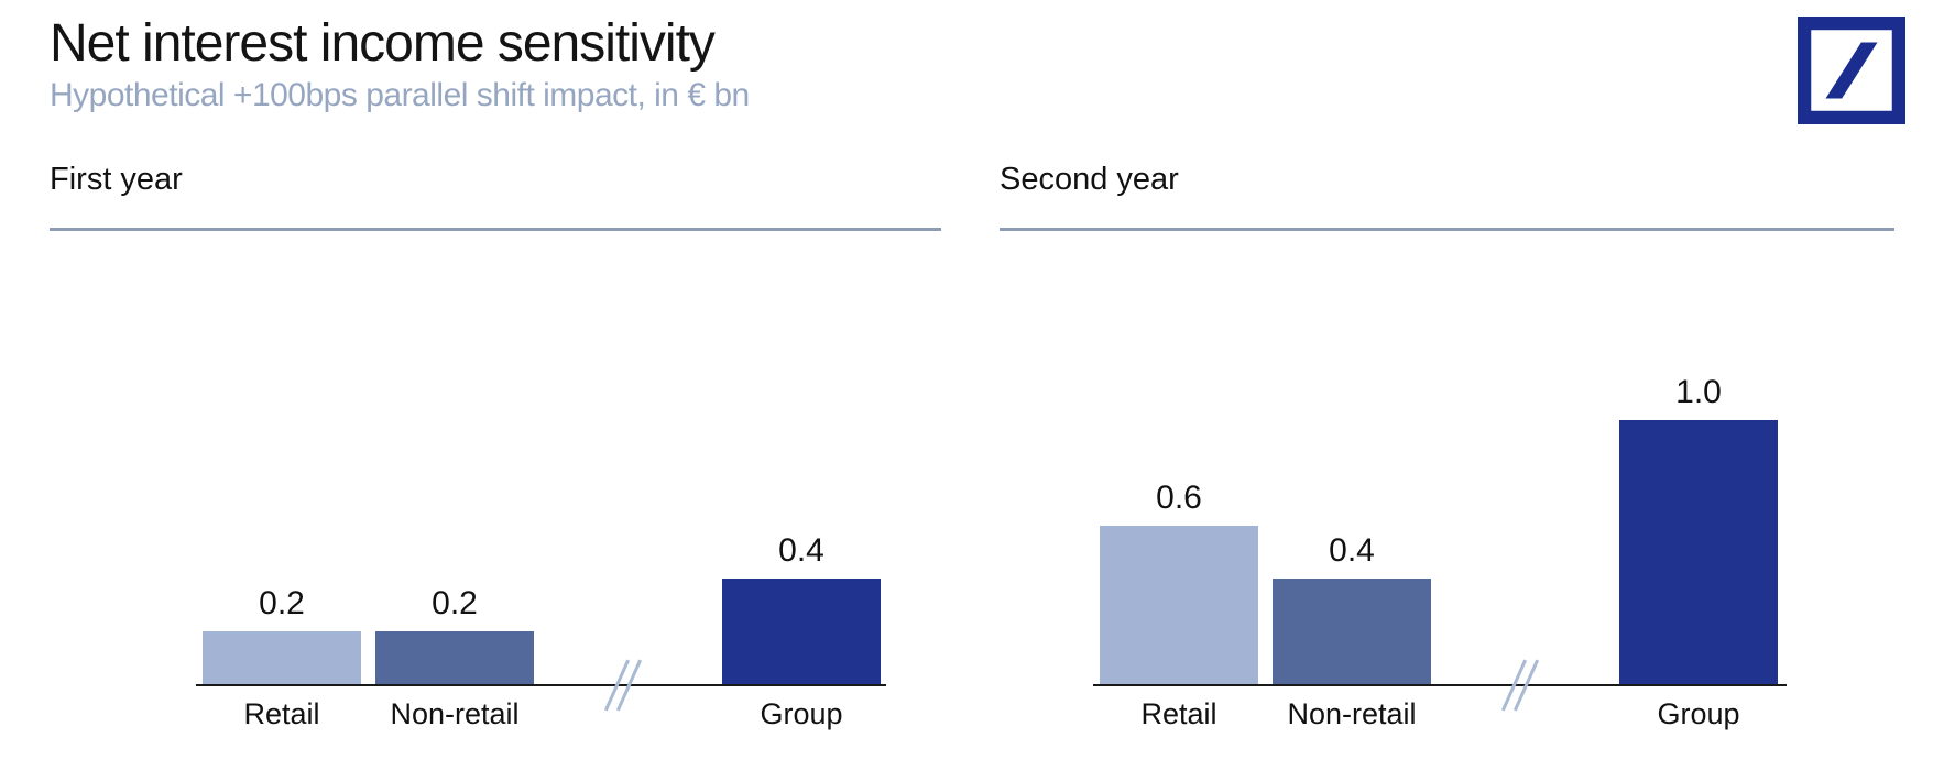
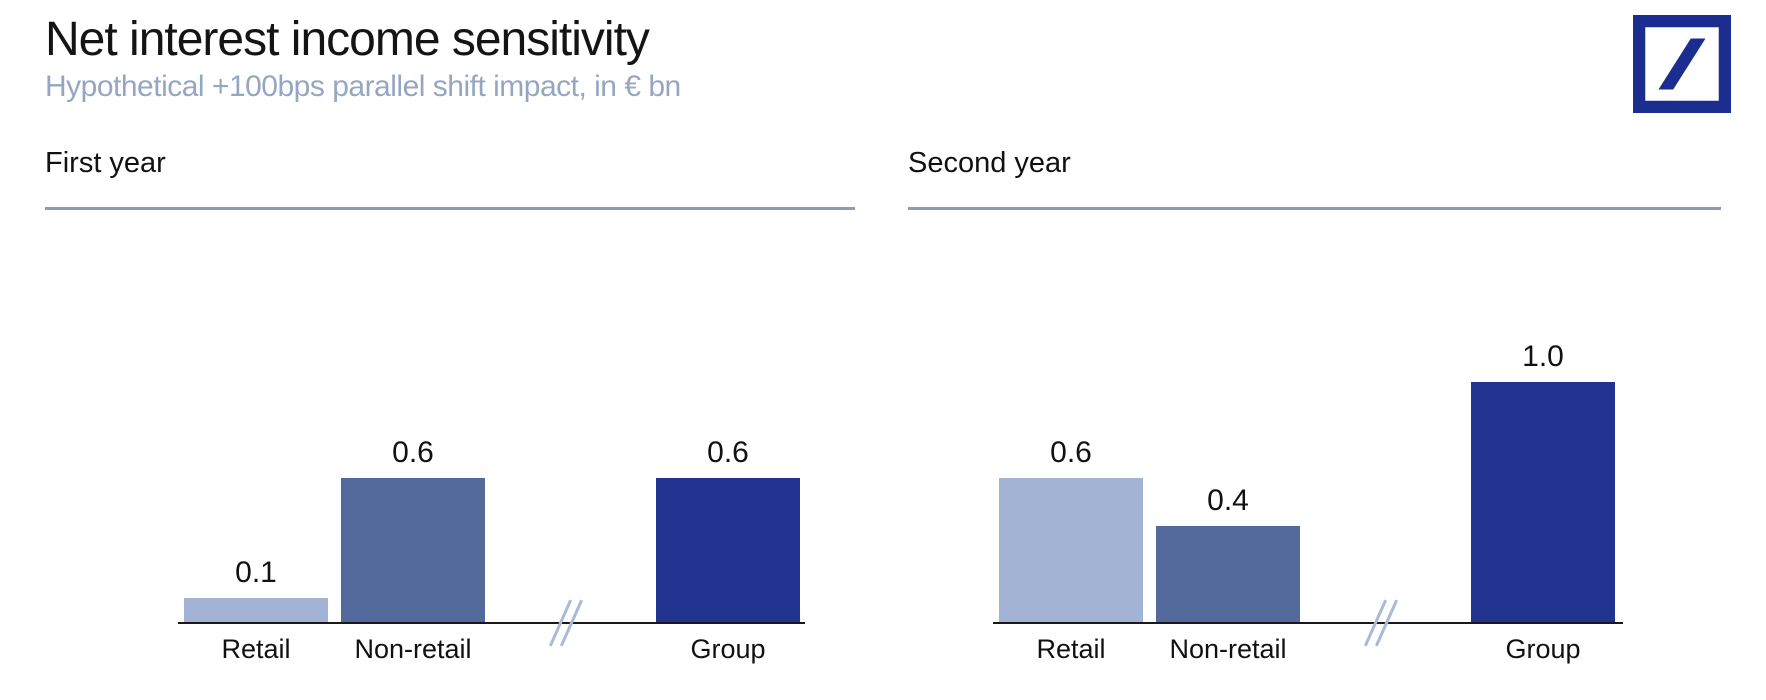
First year/Retail: 0.2 -> 0.1
First year/Non-retail: 0.2 -> 0.6
First year/Group: 0.4 -> 0.6
